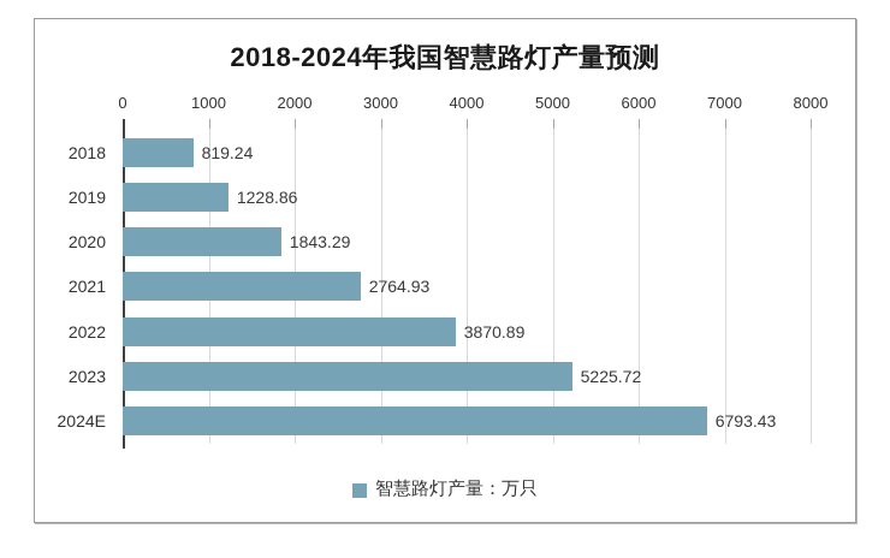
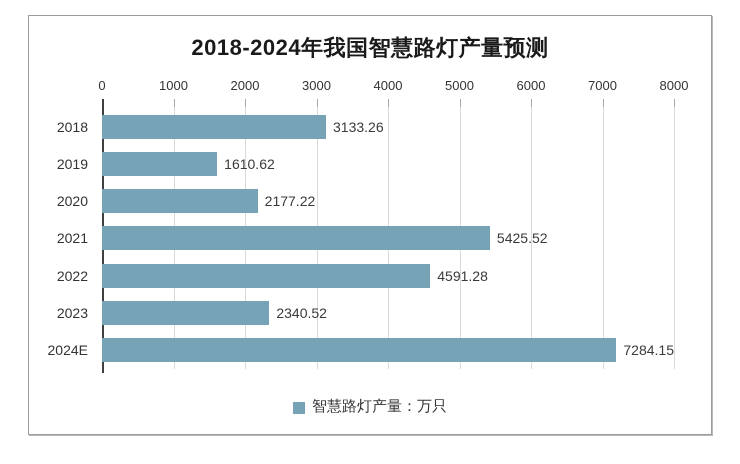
2018: 819.24 -> 3133.26
2019: 1228.86 -> 1610.62
2020: 1843.29 -> 2177.22
2021: 2764.93 -> 5425.52
2022: 3870.89 -> 4591.28
2023: 5225.72 -> 2340.52
2024E: 6793.43 -> 7284.15
